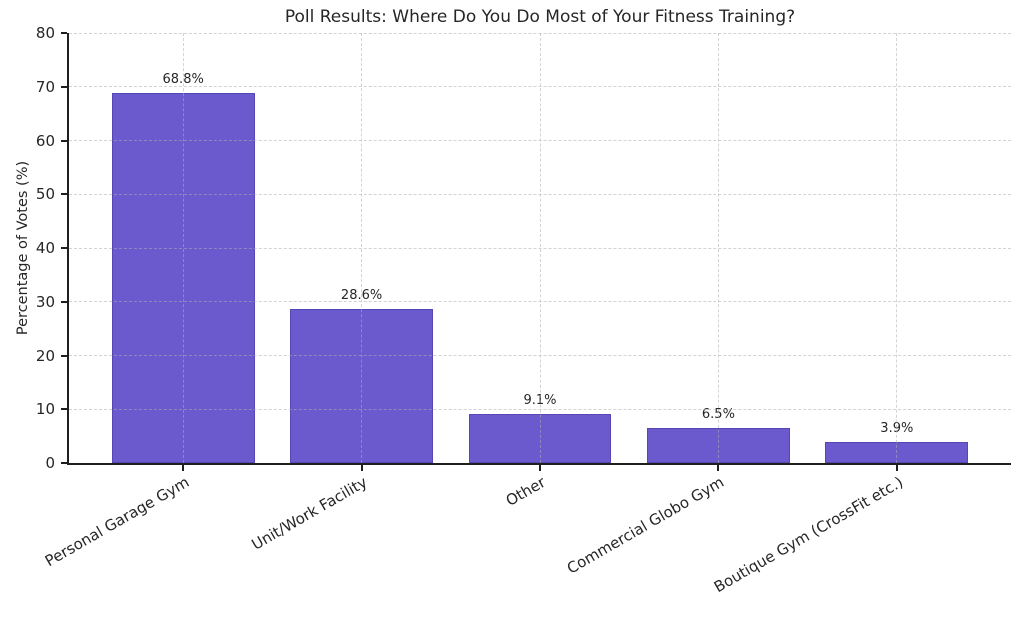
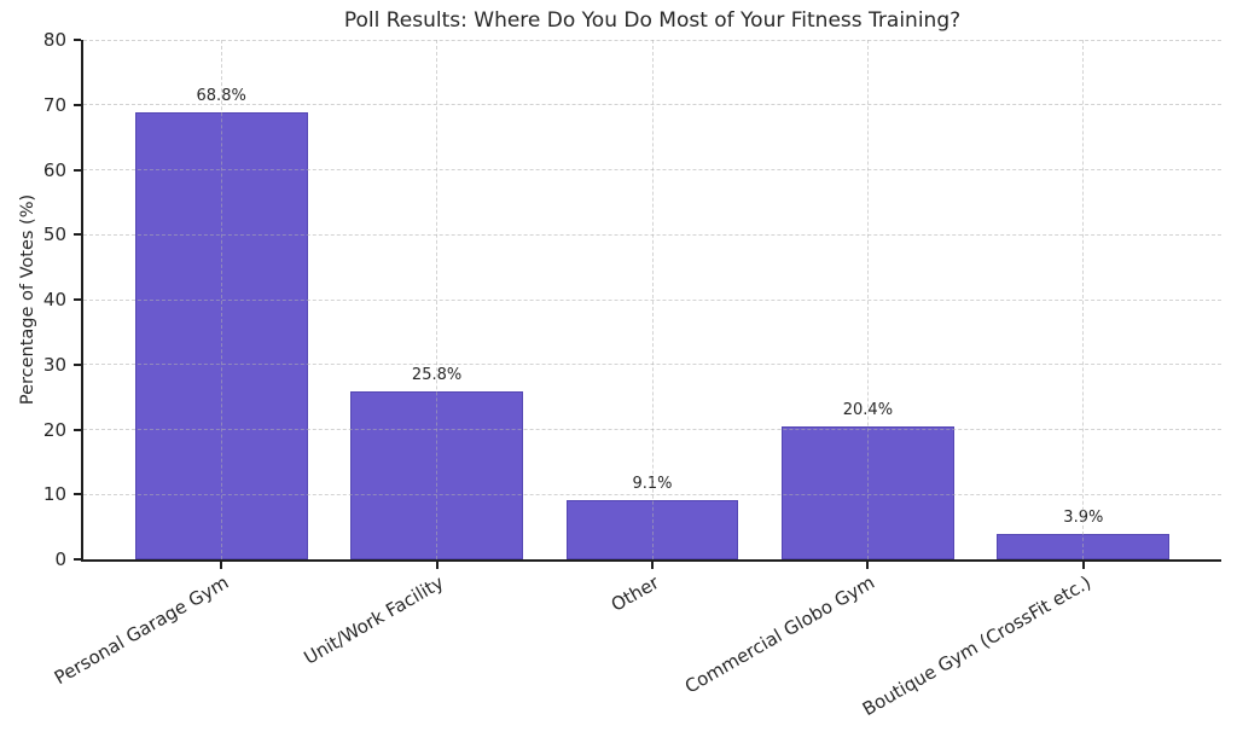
Unit/Work Facility: 28.6% -> 25.8%
Commercial Globo Gym: 6.5% -> 20.4%
